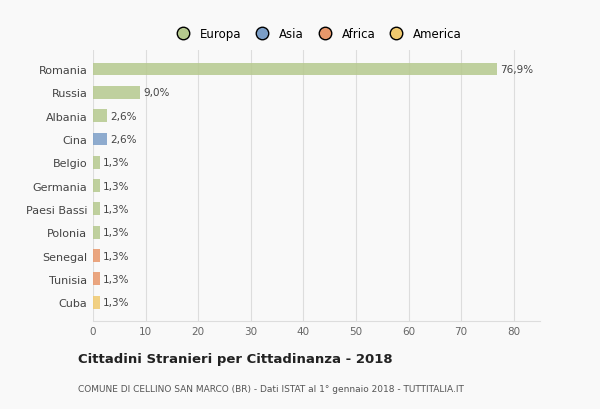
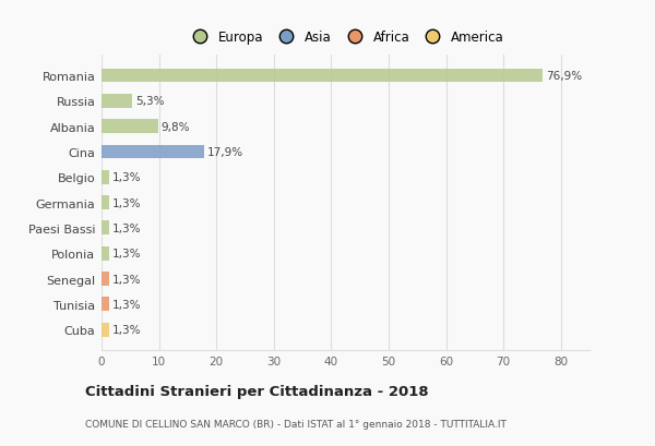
Russia: 9,0% -> 5,3%
Albania: 2,6% -> 9,8%
Cina: 2,6% -> 17,9%
